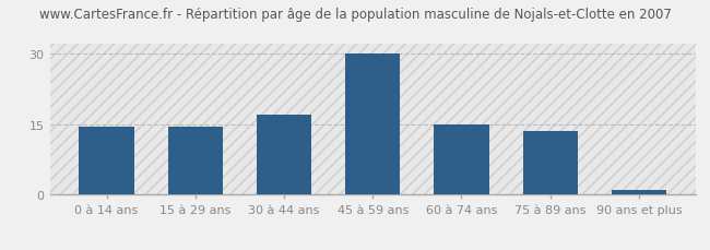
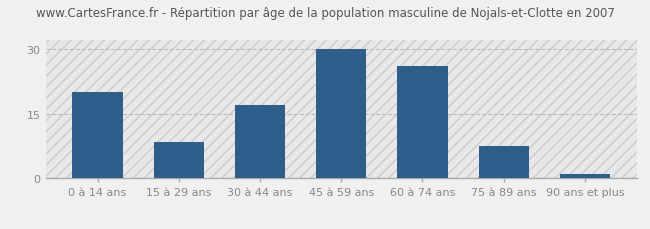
0 à 14 ans: 14.5 -> 20.0
15 à 29 ans: 14.5 -> 8.5
60 à 74 ans: 15.0 -> 26.0
75 à 89 ans: 13.5 -> 7.5
